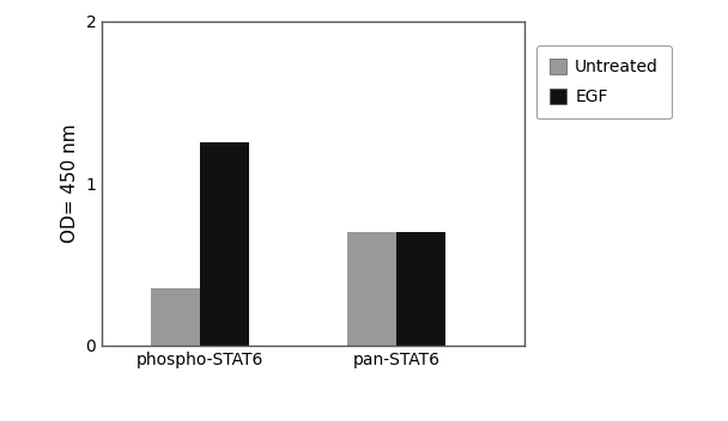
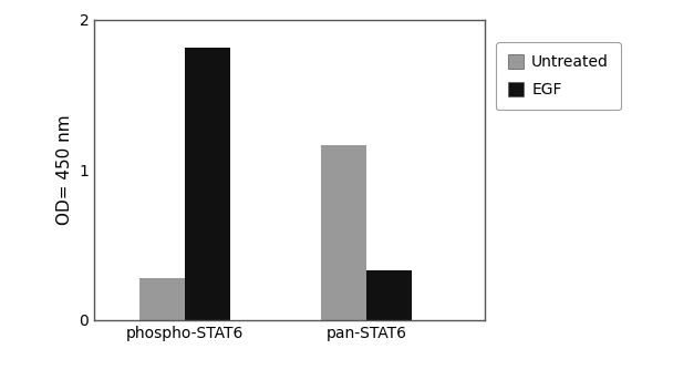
Untreated/phospho-STAT6: 0.35 -> 0.28
EGF/phospho-STAT6: 1.25 -> 1.81
Untreated/pan-STAT6: 0.70 -> 1.16
EGF/pan-STAT6: 0.70 -> 0.33
